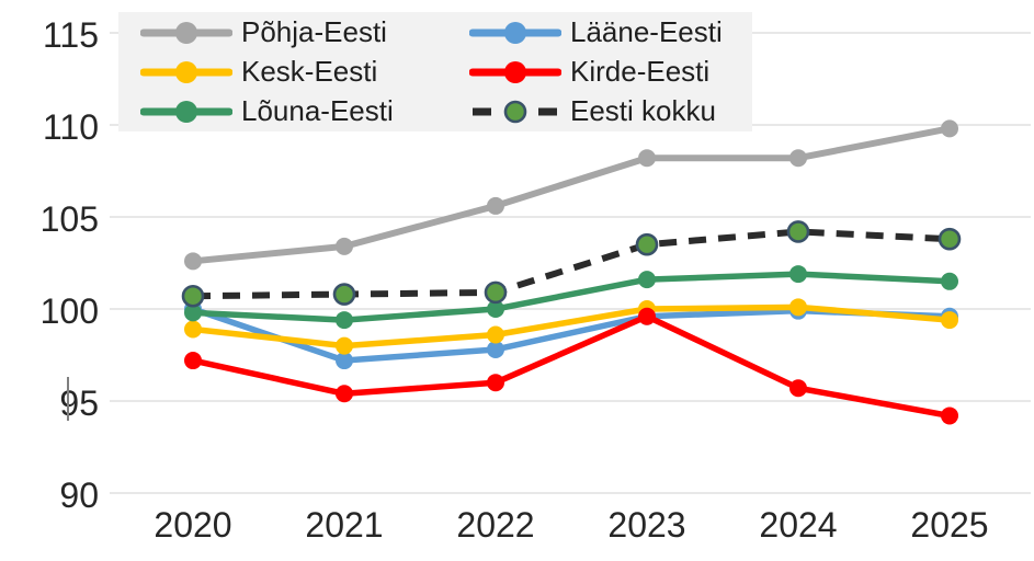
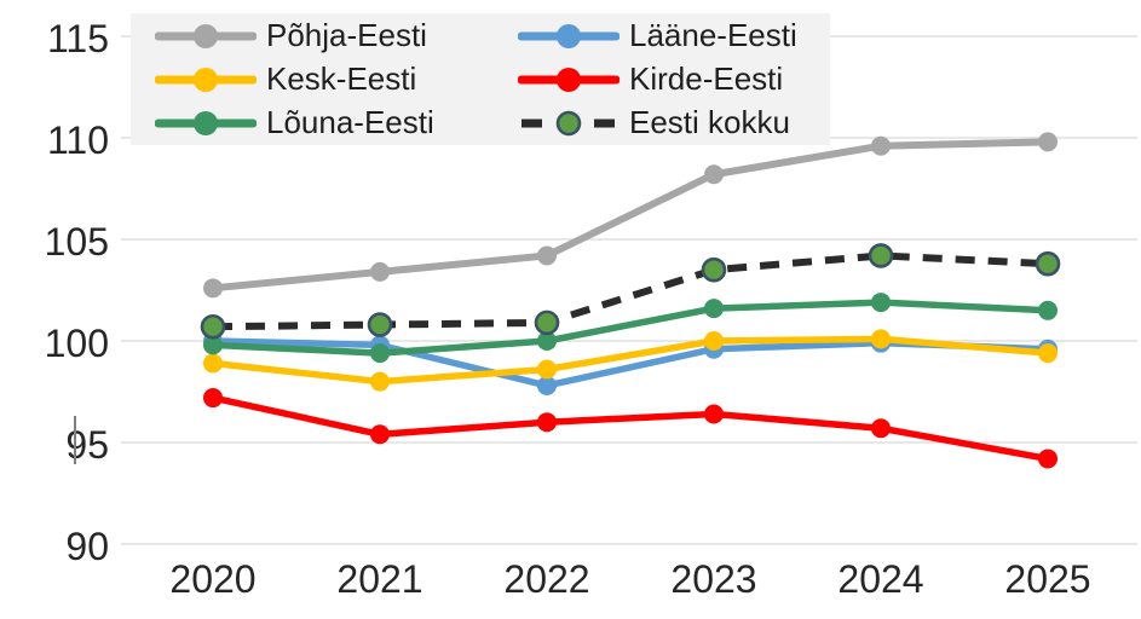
Lääne-Eesti/2021: 97.2 -> 99.8
Põhja-Eesti/2022: 105.6 -> 104.2
Kirde-Eesti/2023: 99.6 -> 96.4
Põhja-Eesti/2024: 108.2 -> 109.6
